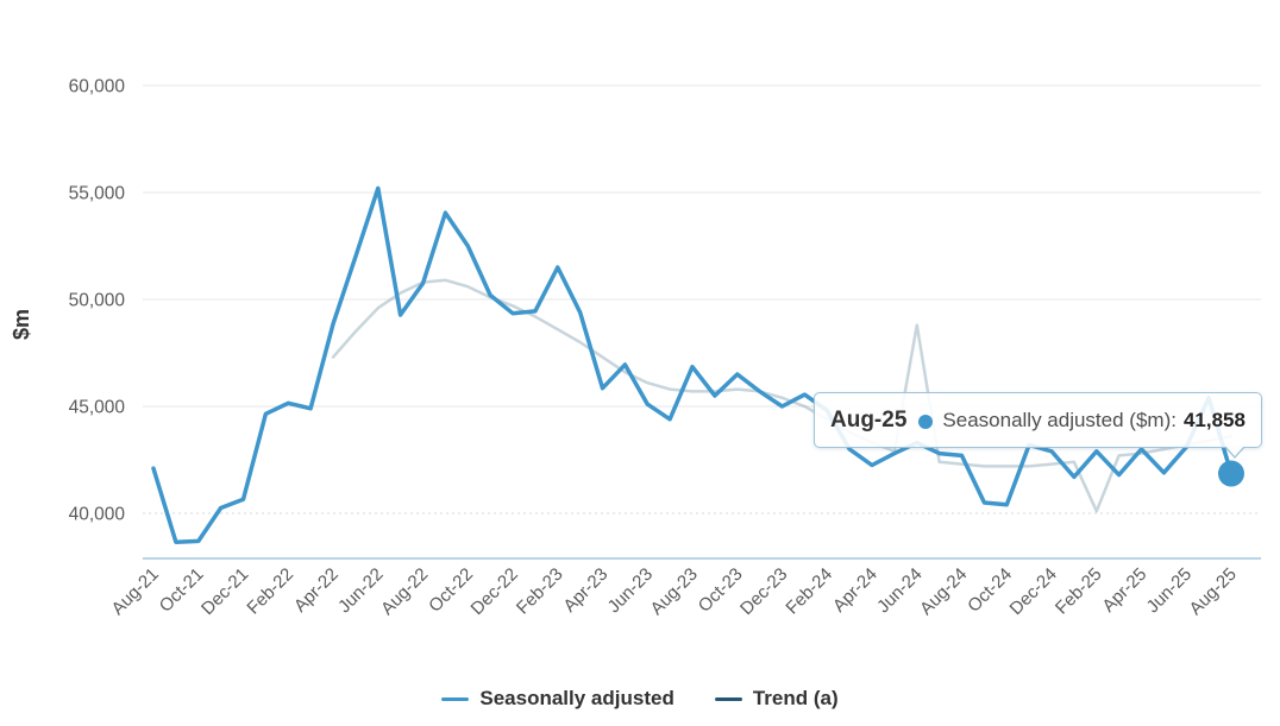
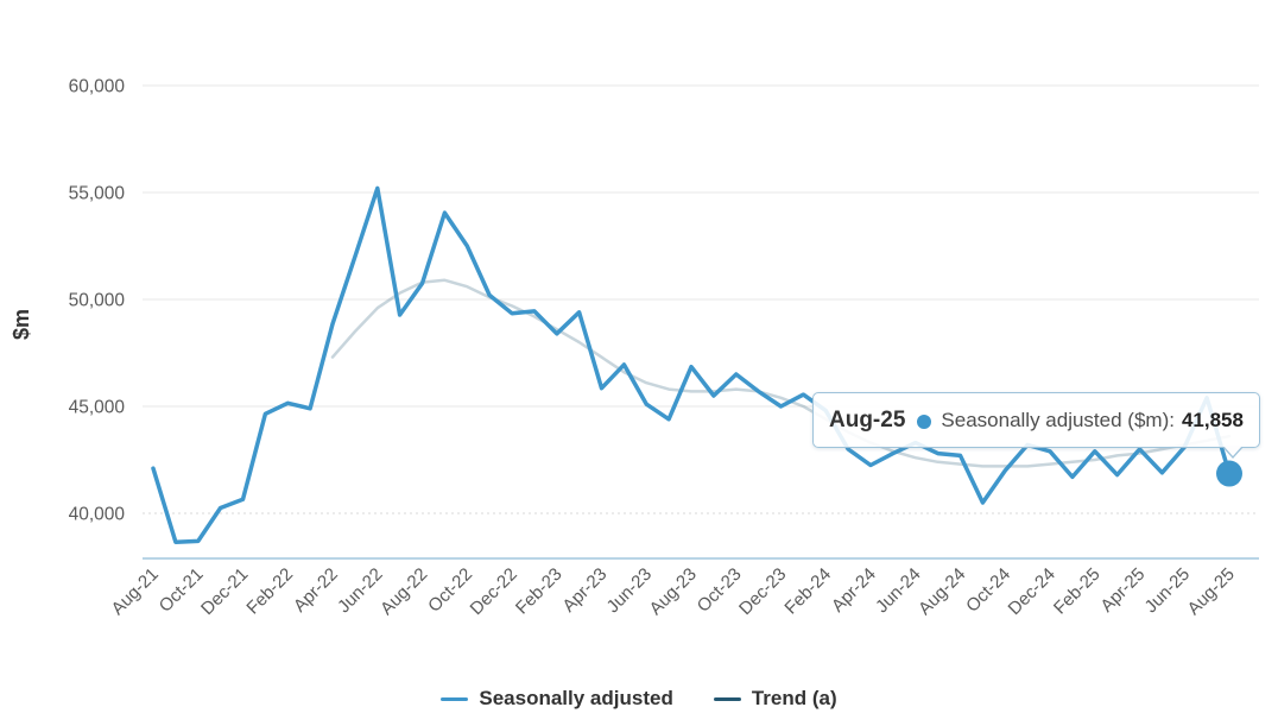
Seasonally adjusted/Feb-23: 51500 -> 48400
Trend (a)/Jun-24: 48800 -> 42600
Seasonally adjusted/Oct-24: 40400 -> 42000
Trend (a)/Feb-25: 40100 -> 42500
